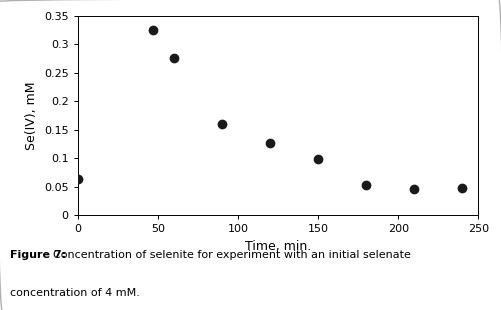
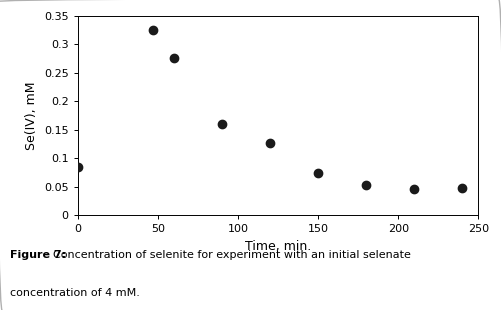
0: 0.064 -> 0.085
150: 0.098 -> 0.075
